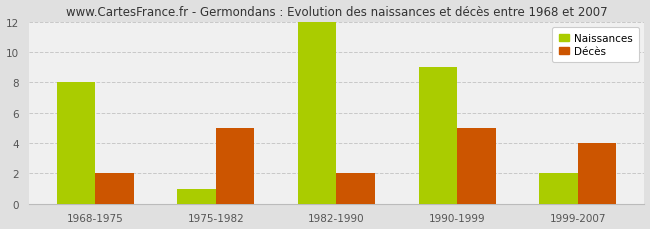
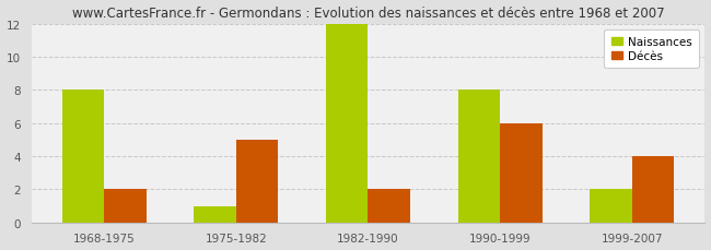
Naissances/1990-1999: 9 -> 8
Décès/1990-1999: 5 -> 6
